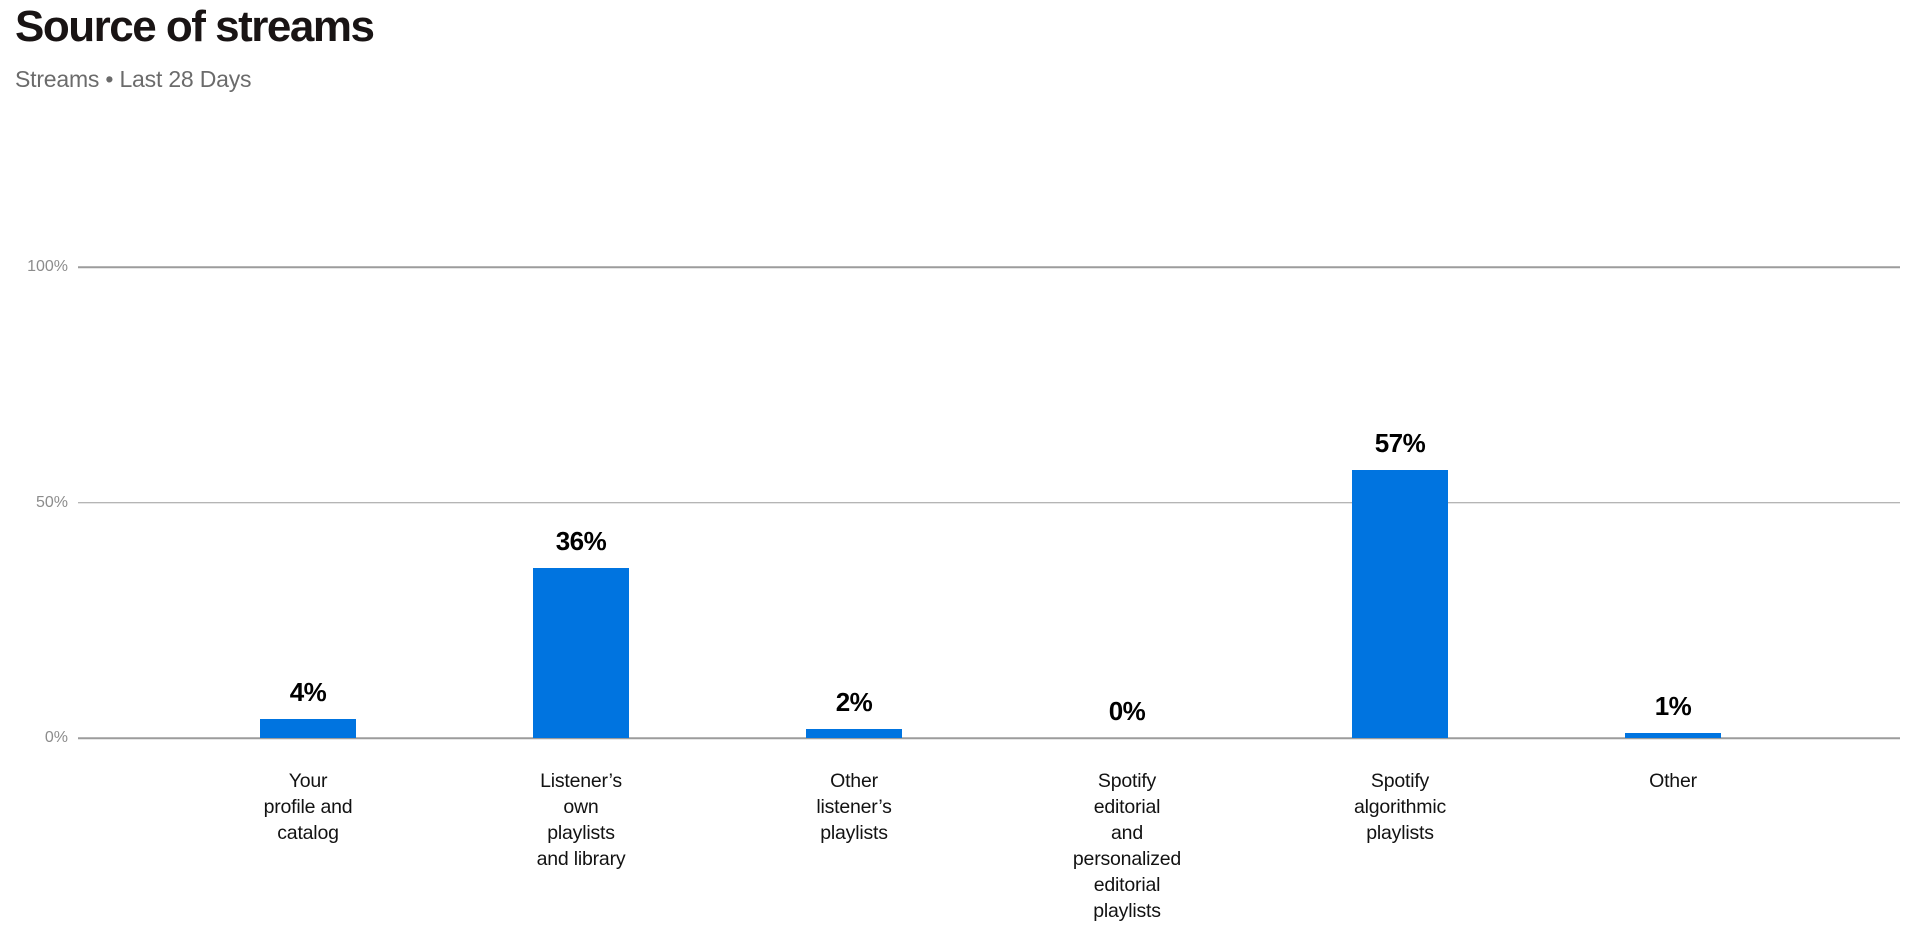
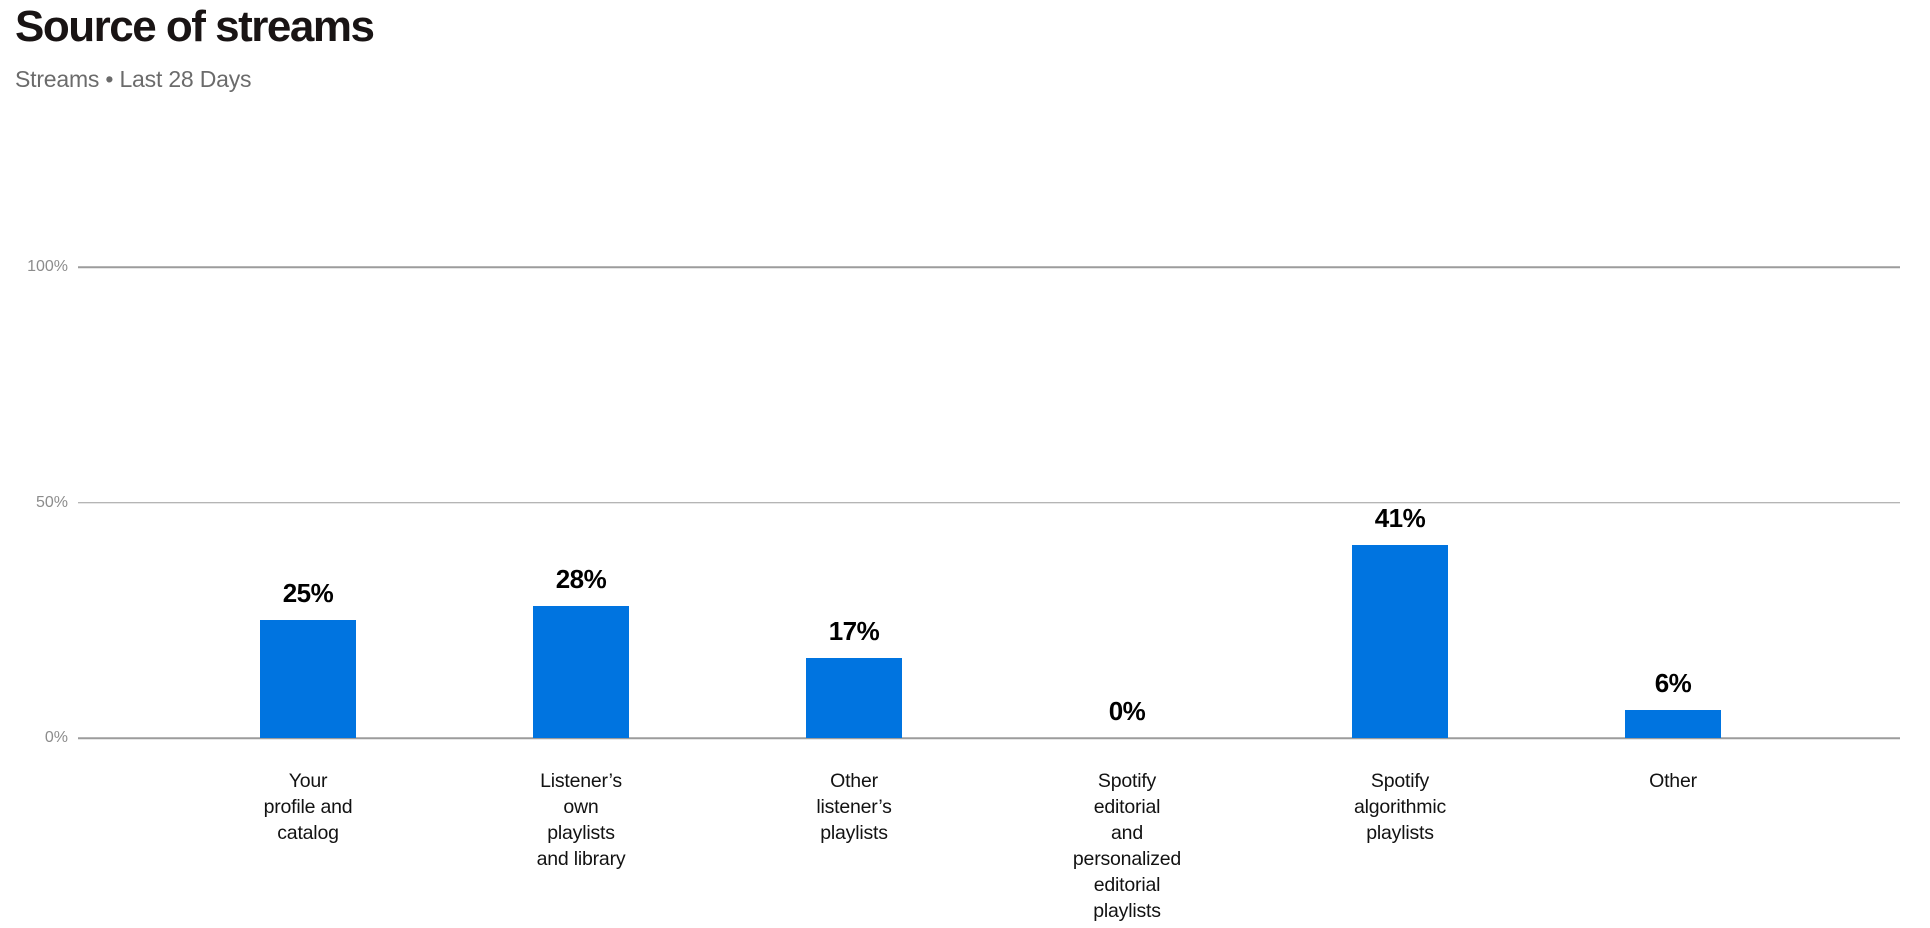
Your profile and catalog: 4% -> 25%
Listener’s own playlists and library: 36% -> 28%
Other listener’s playlists: 2% -> 17%
Spotify algorithmic playlists: 57% -> 41%
Other: 1% -> 6%
